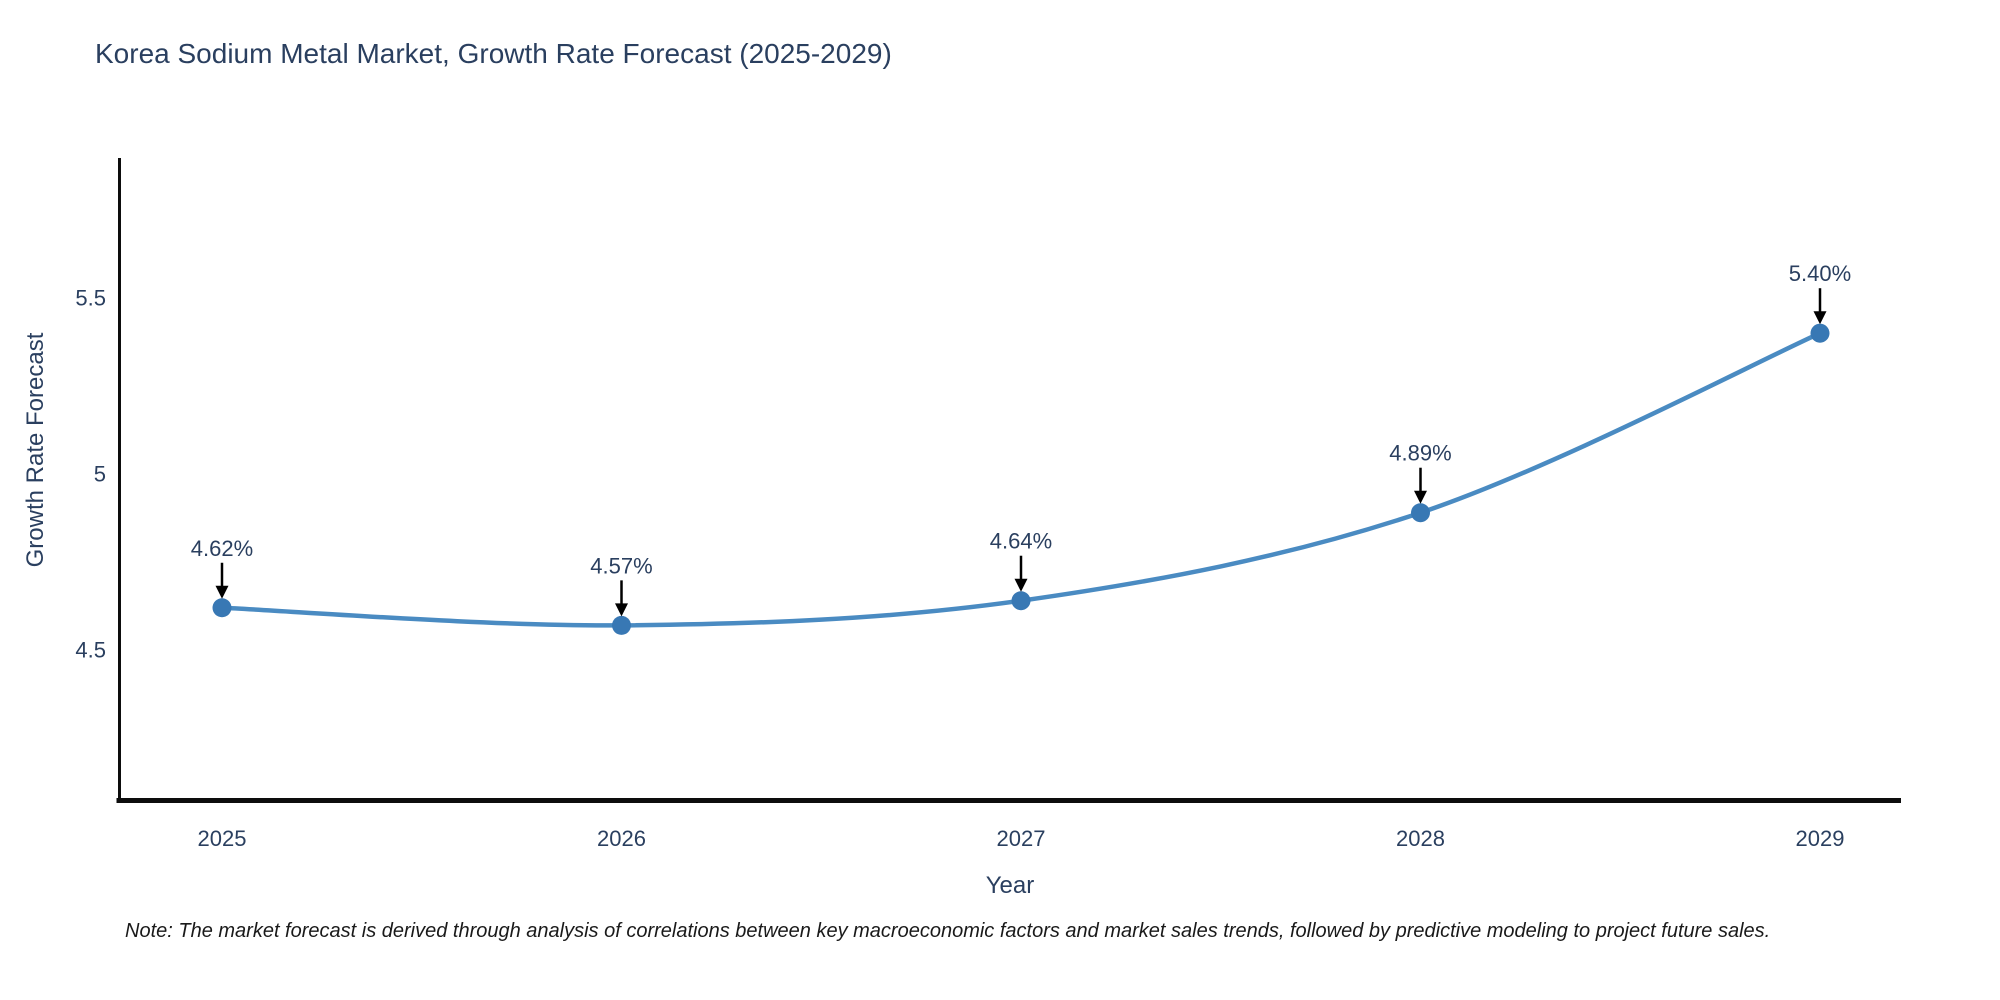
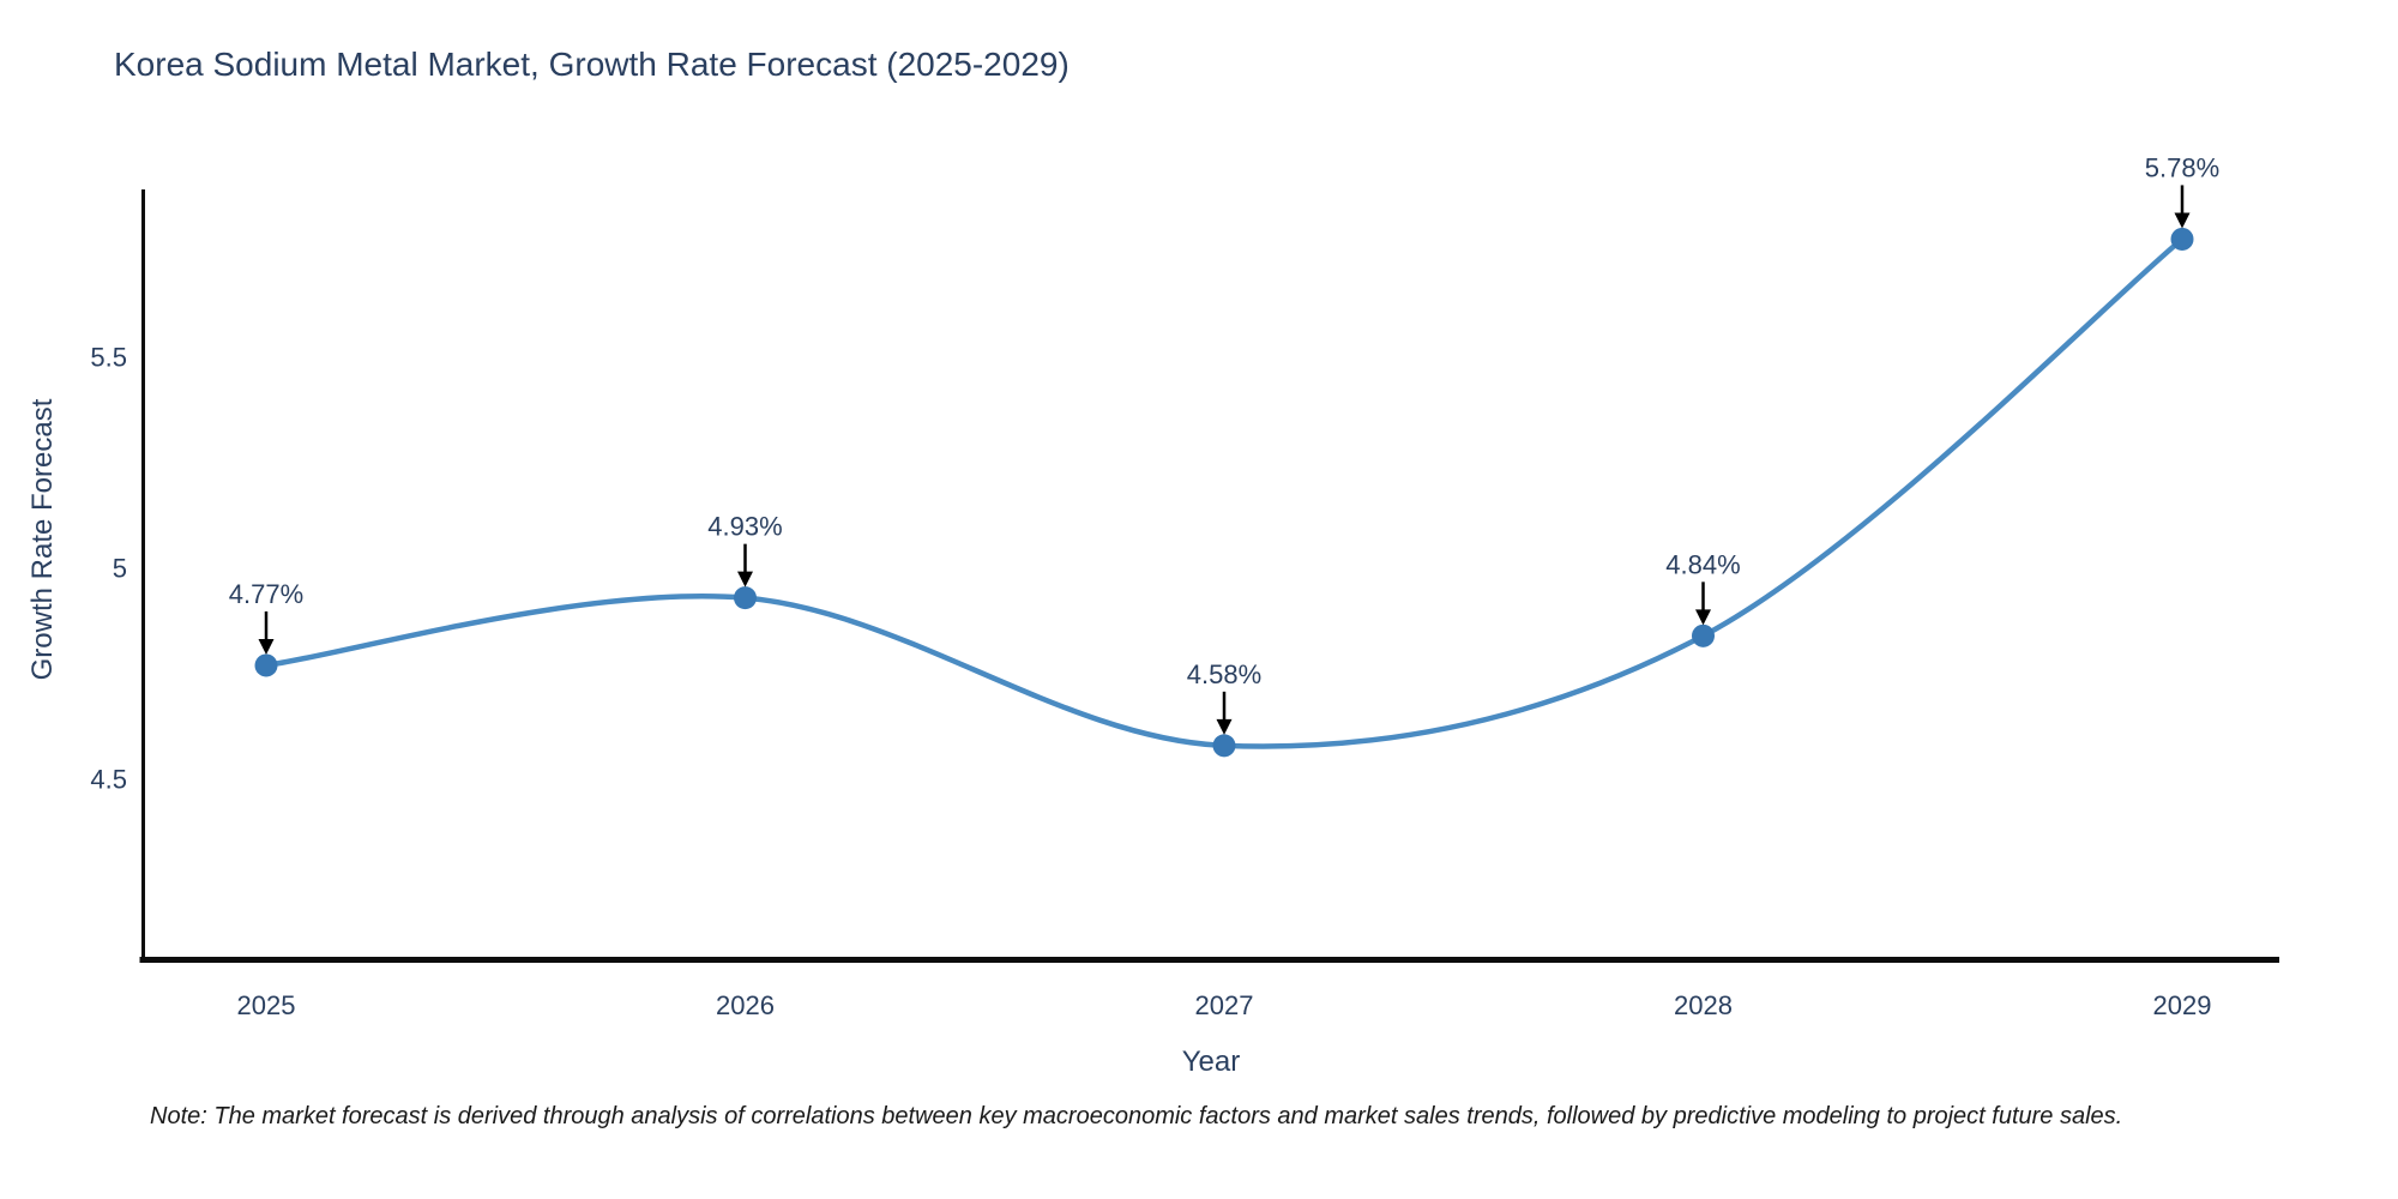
2025: 4.62% -> 4.77%
2026: 4.57% -> 4.93%
2027: 4.64% -> 4.58%
2028: 4.89% -> 4.84%
2029: 5.40% -> 5.78%
